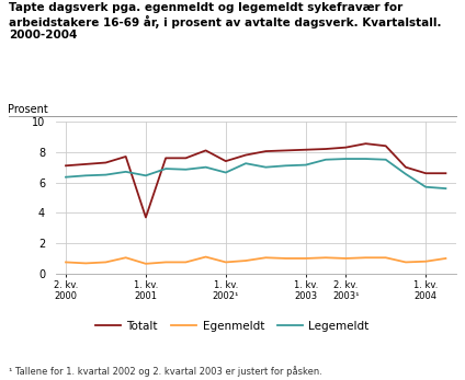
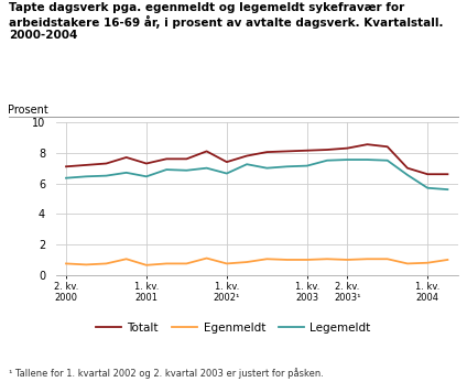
Totalt/1. kv. 2001: 3.7 -> 7.3
